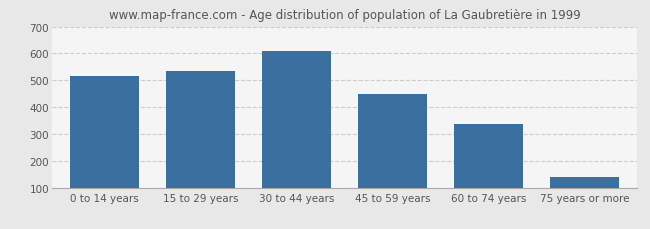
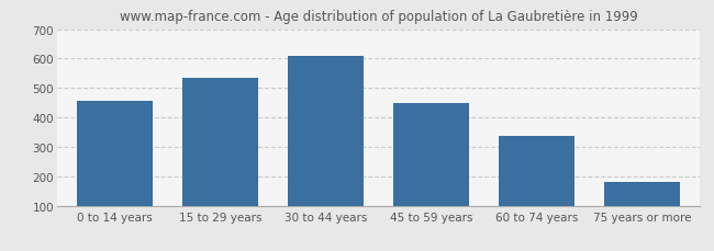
0 to 14 years: 515 -> 455
75 years or more: 138 -> 180
